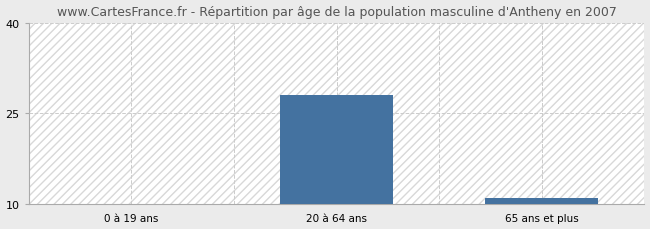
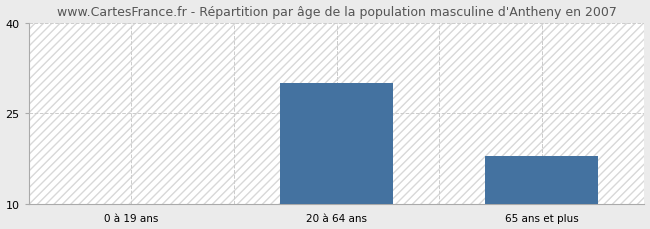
20 à 64 ans: 28 -> 30
65 ans et plus: 11 -> 18
